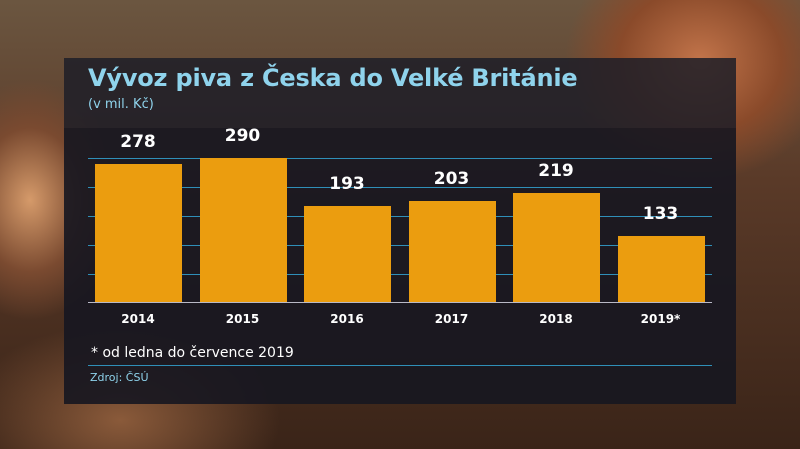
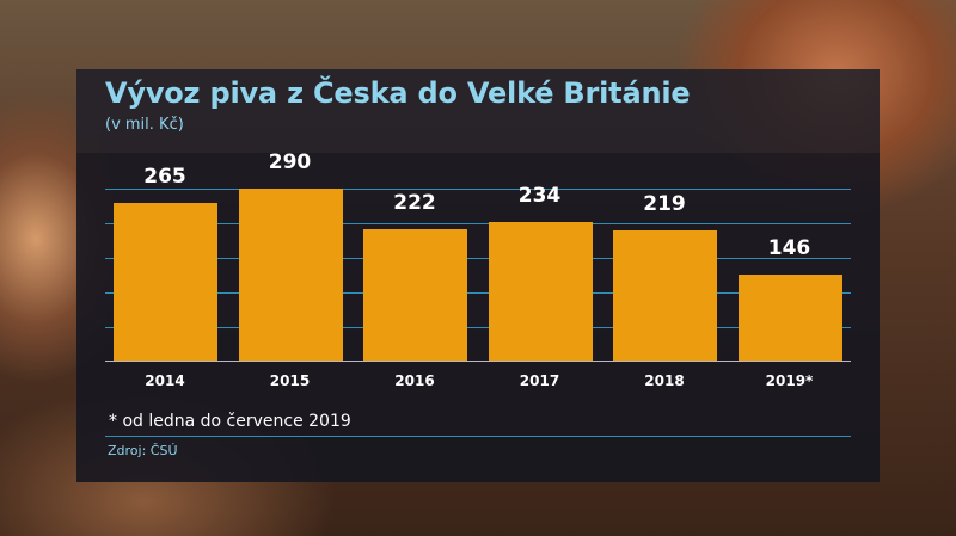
2014: 278 -> 265
2016: 193 -> 222
2017: 203 -> 234
2019*: 133 -> 146
